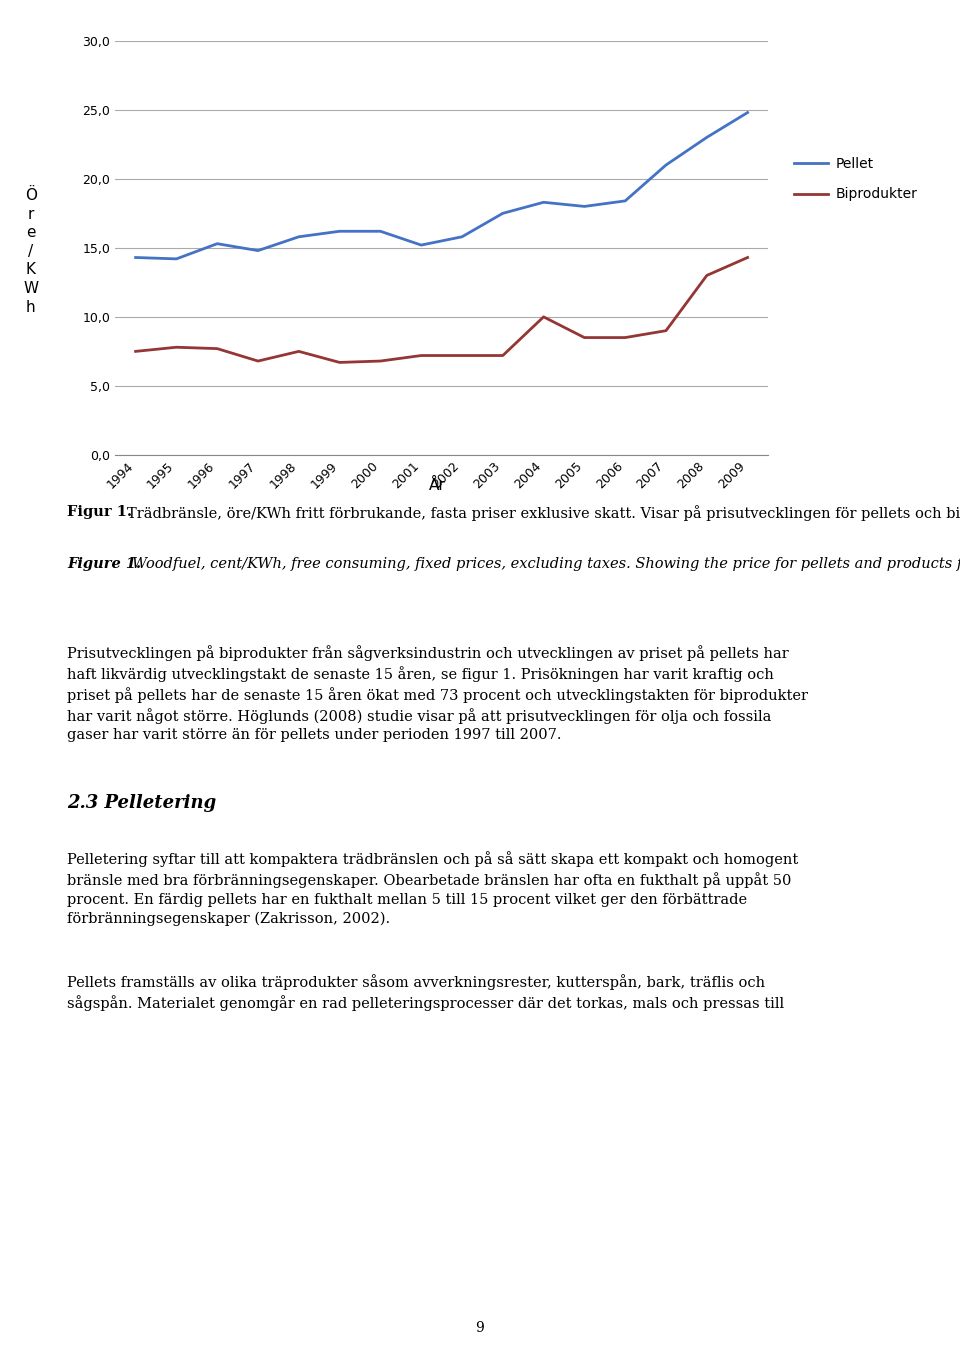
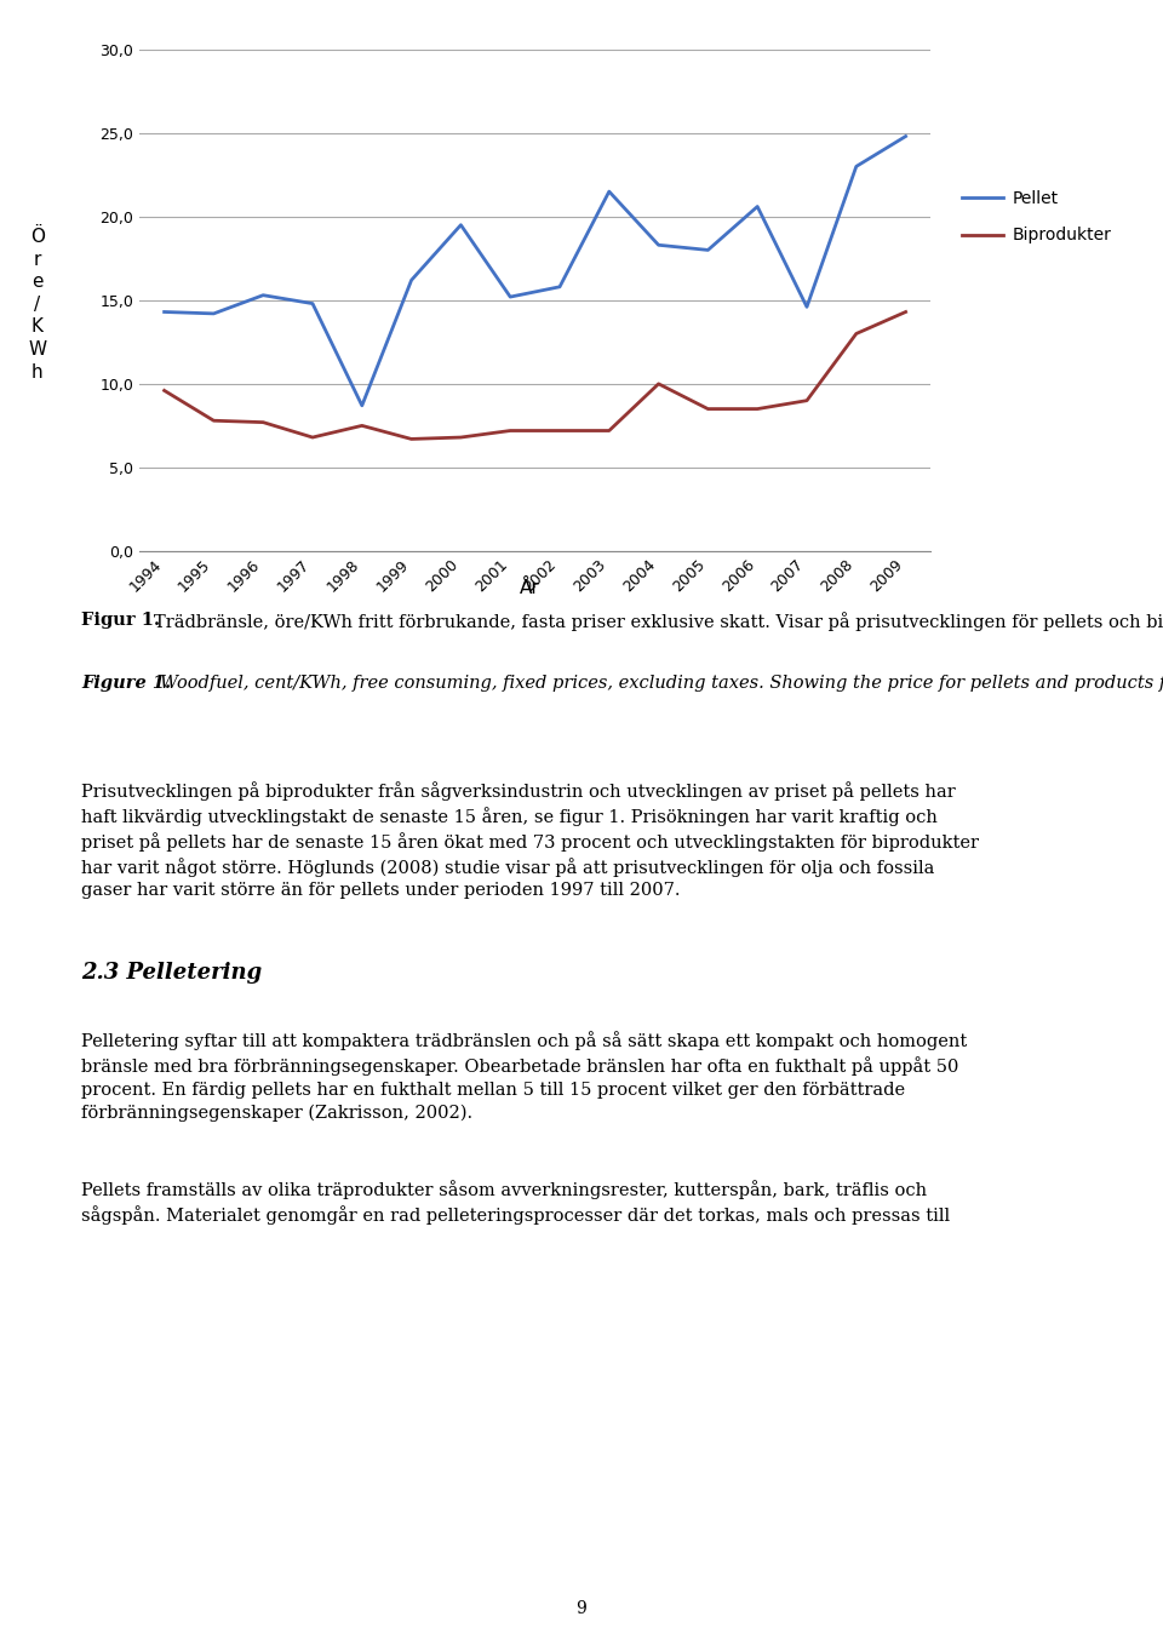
Biprodukter/1994: 7,5 -> 9,6
Pellet/1998: 15,8 -> 8,7
Pellet/2000: 16,2 -> 19,5
Pellet/2003: 17,5 -> 21,5
Pellet/2006: 18,4 -> 20,6
Pellet/2007: 21,0 -> 14,6
